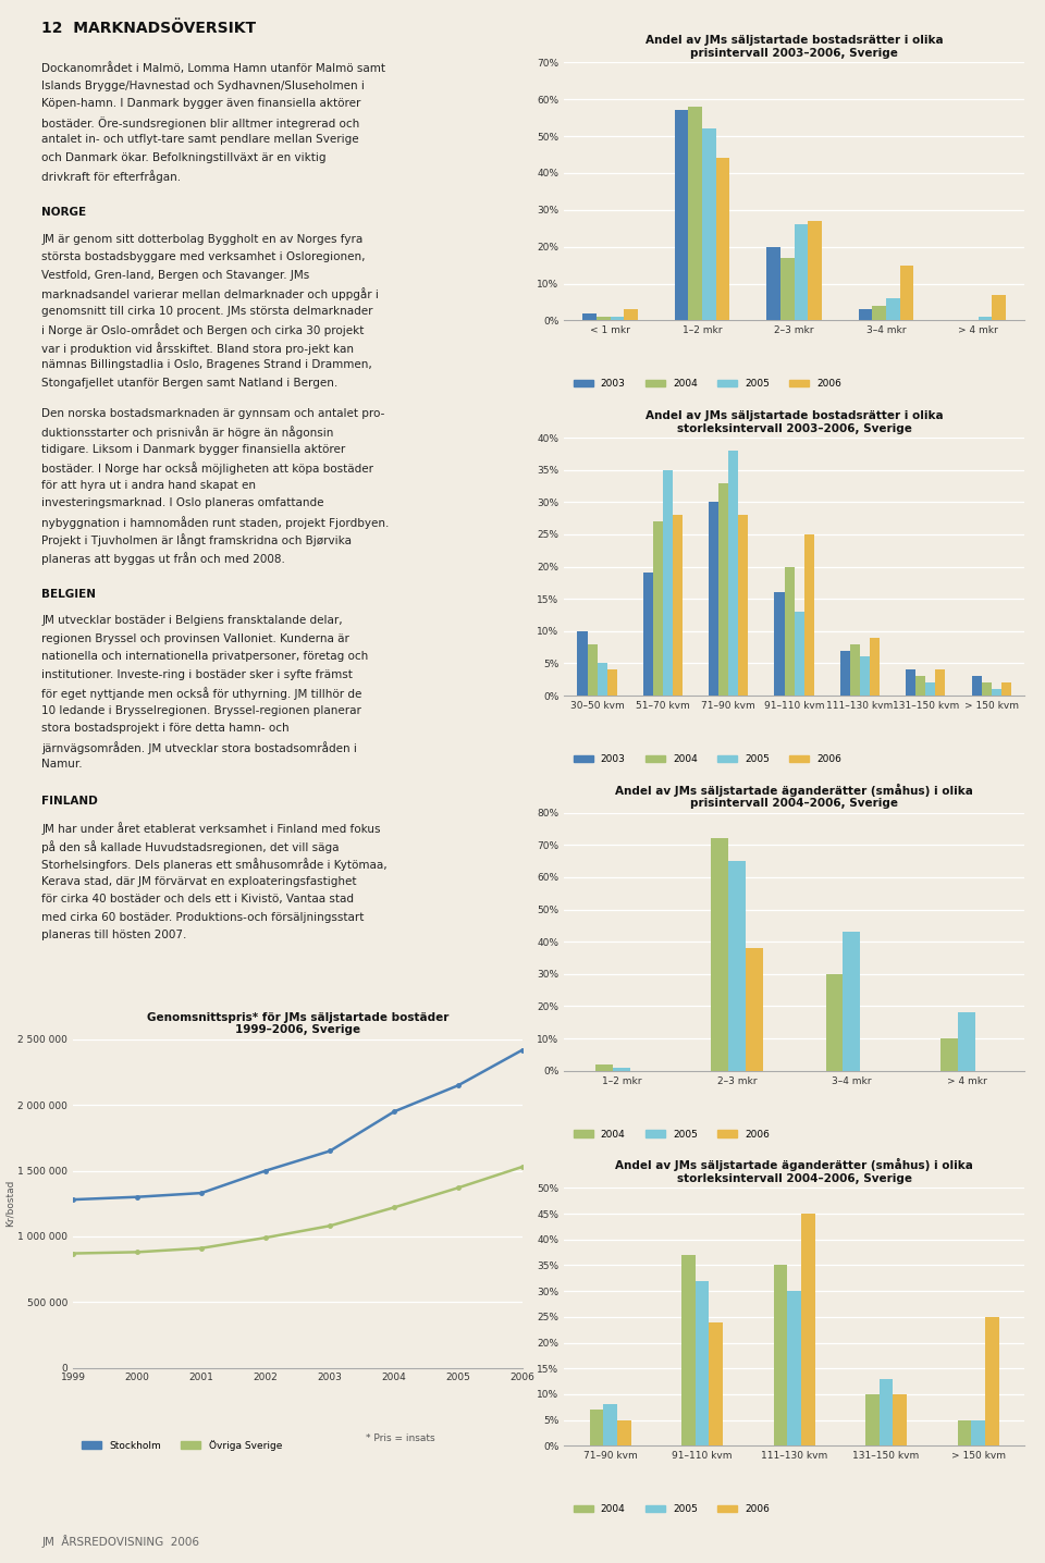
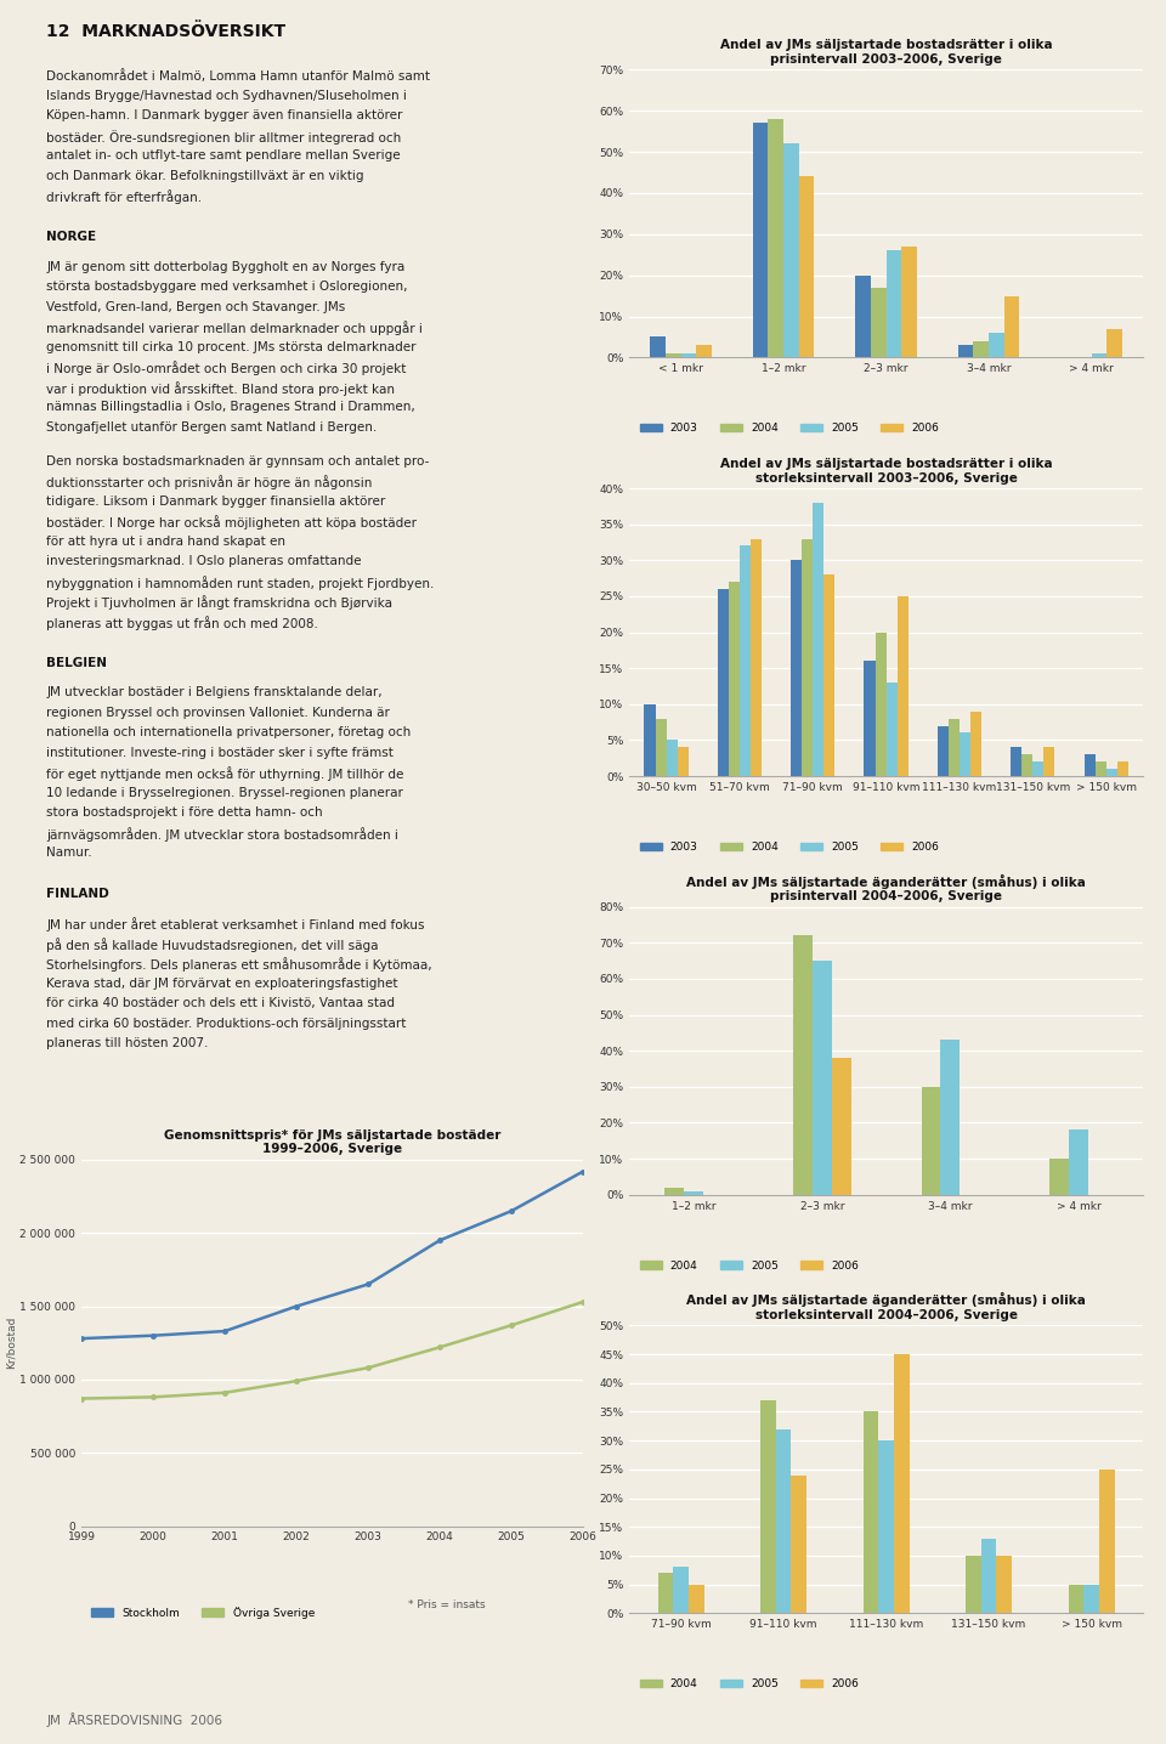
2003/< 1 mkr: 2% -> 5%
2003/51–70 kvm: 19% -> 26%
2005/51–70 kvm: 35% -> 32%
2006/51–70 kvm: 28% -> 33%
